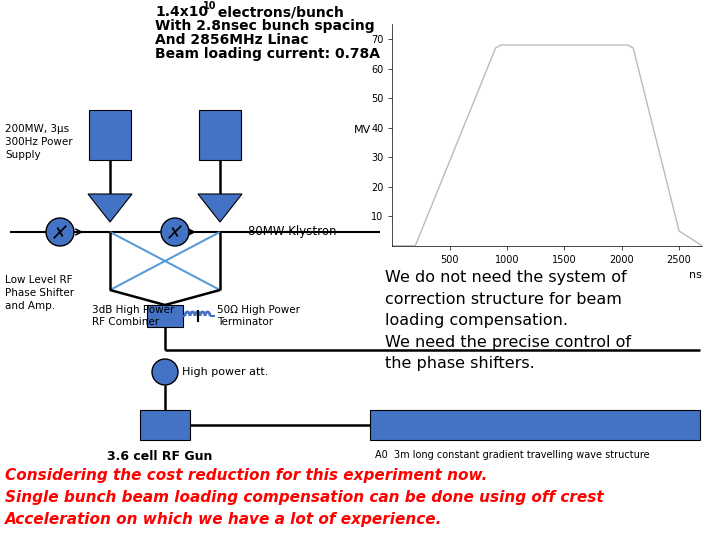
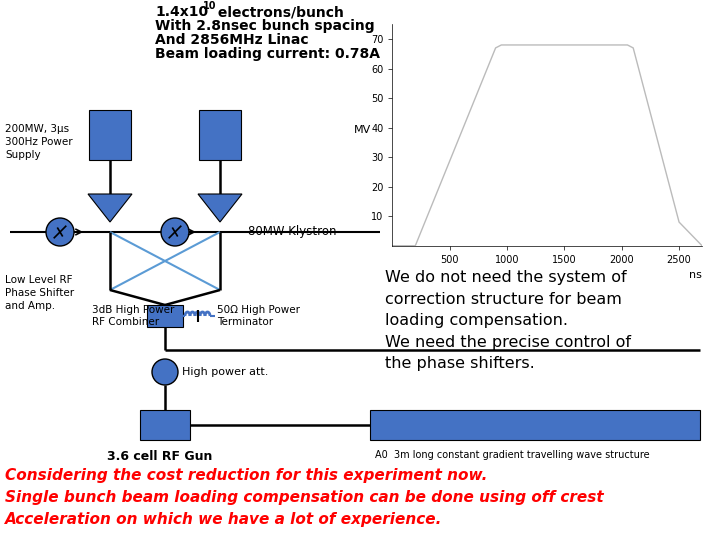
2500: 5 -> 8
